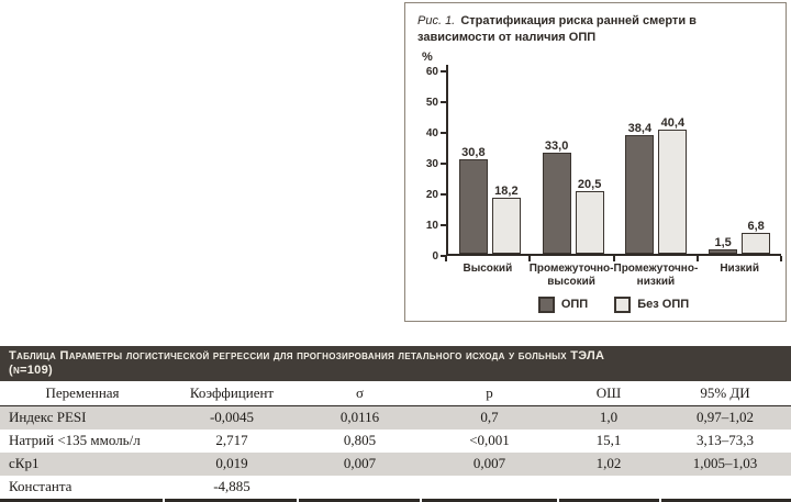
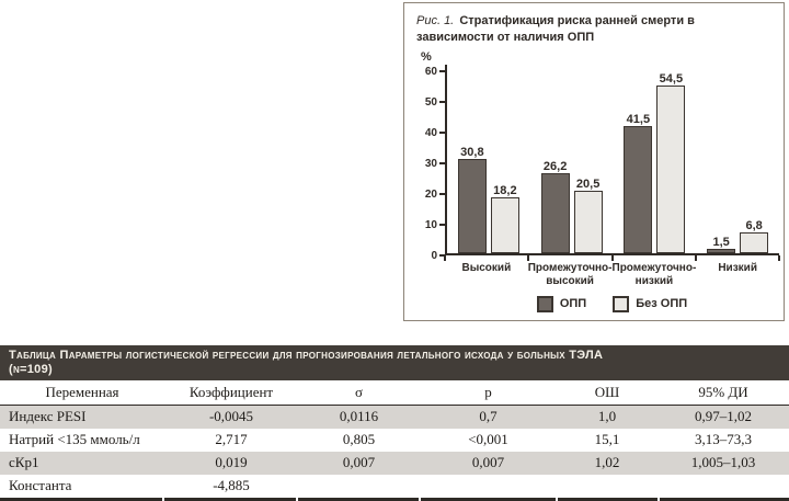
ОПП/Промежуточно- высокий: 33,0 -> 26,2
ОПП/Промежуточно- низкий: 38,4 -> 41,5
Без ОПП/Промежуточно- низкий: 40,4 -> 54,5
